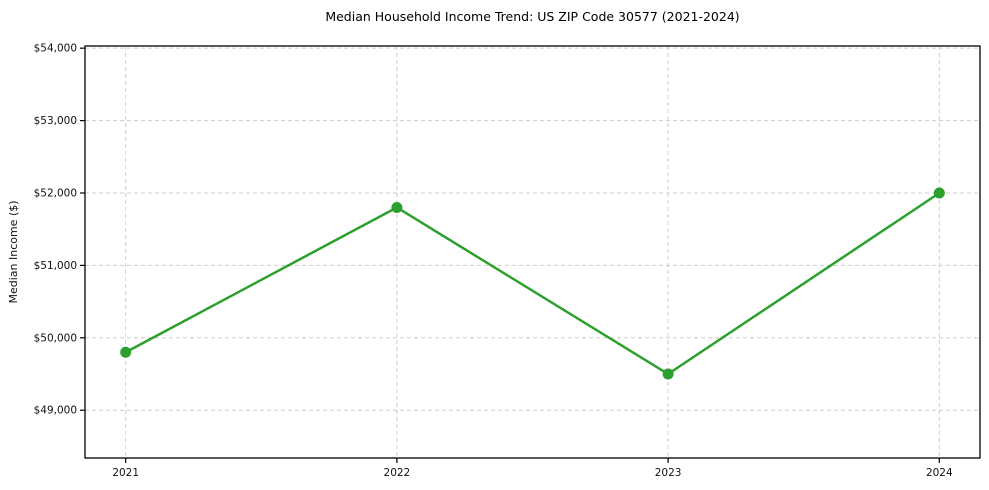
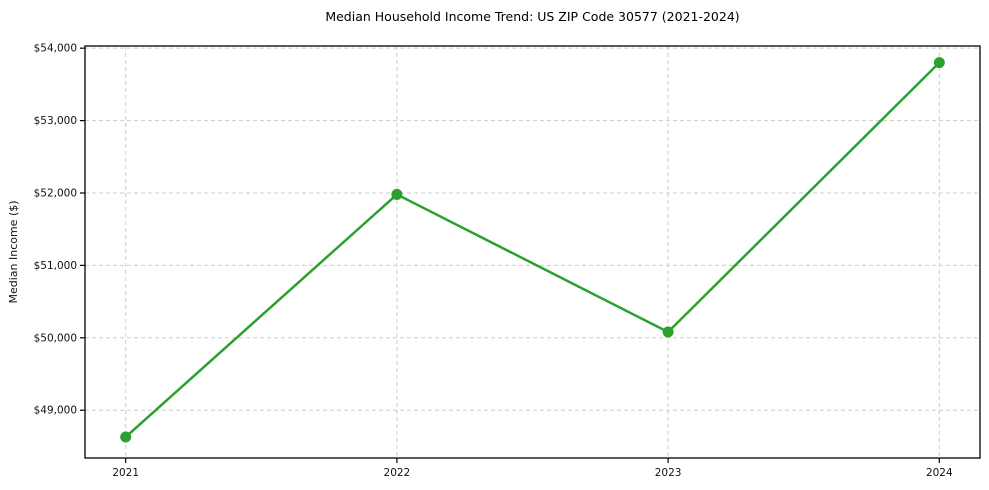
2021: $49800 -> $48600
2022: $51800 -> $52000
2023: $49500 -> $50100
2024: $52000 -> $53800
